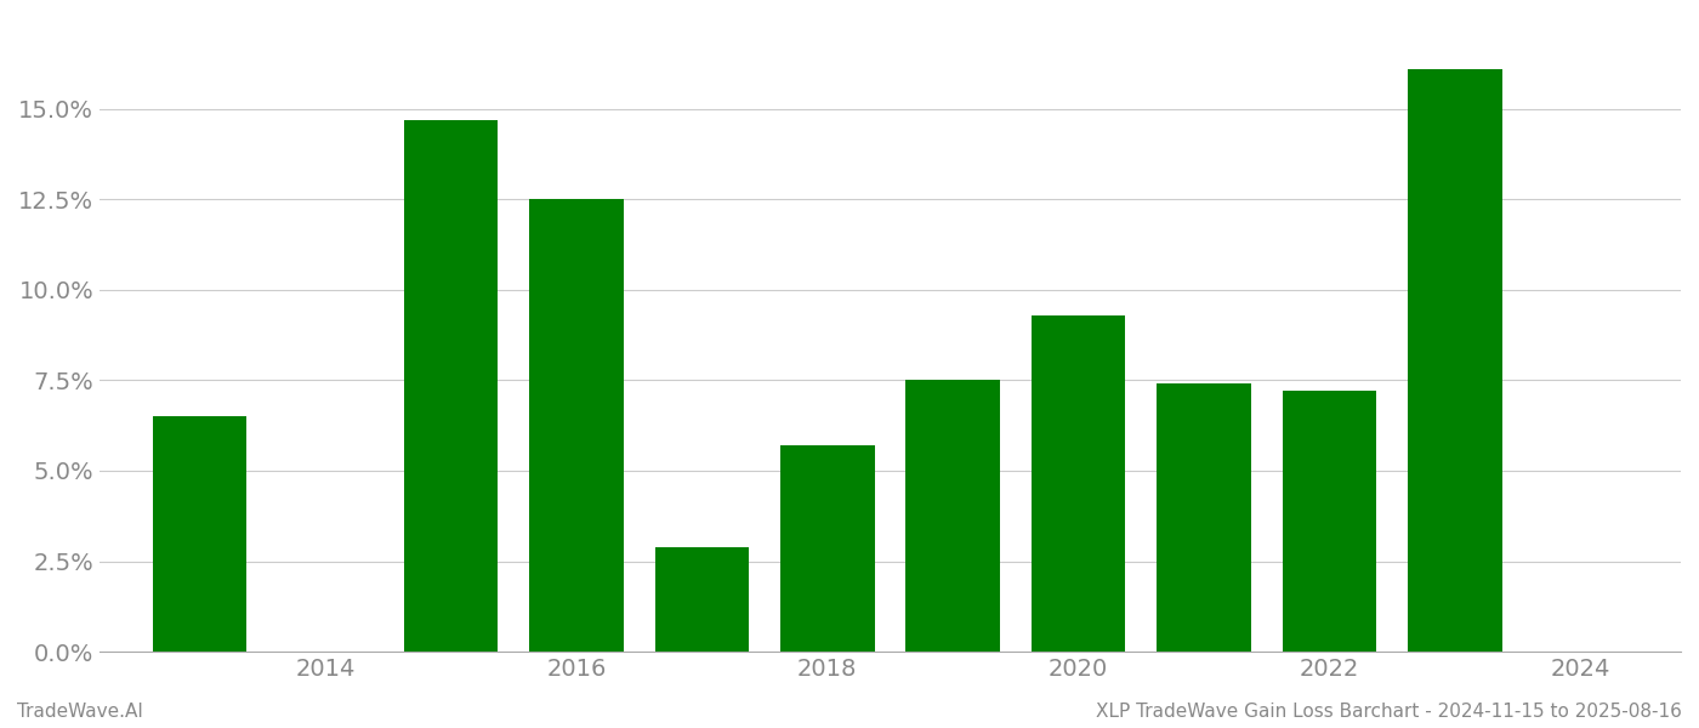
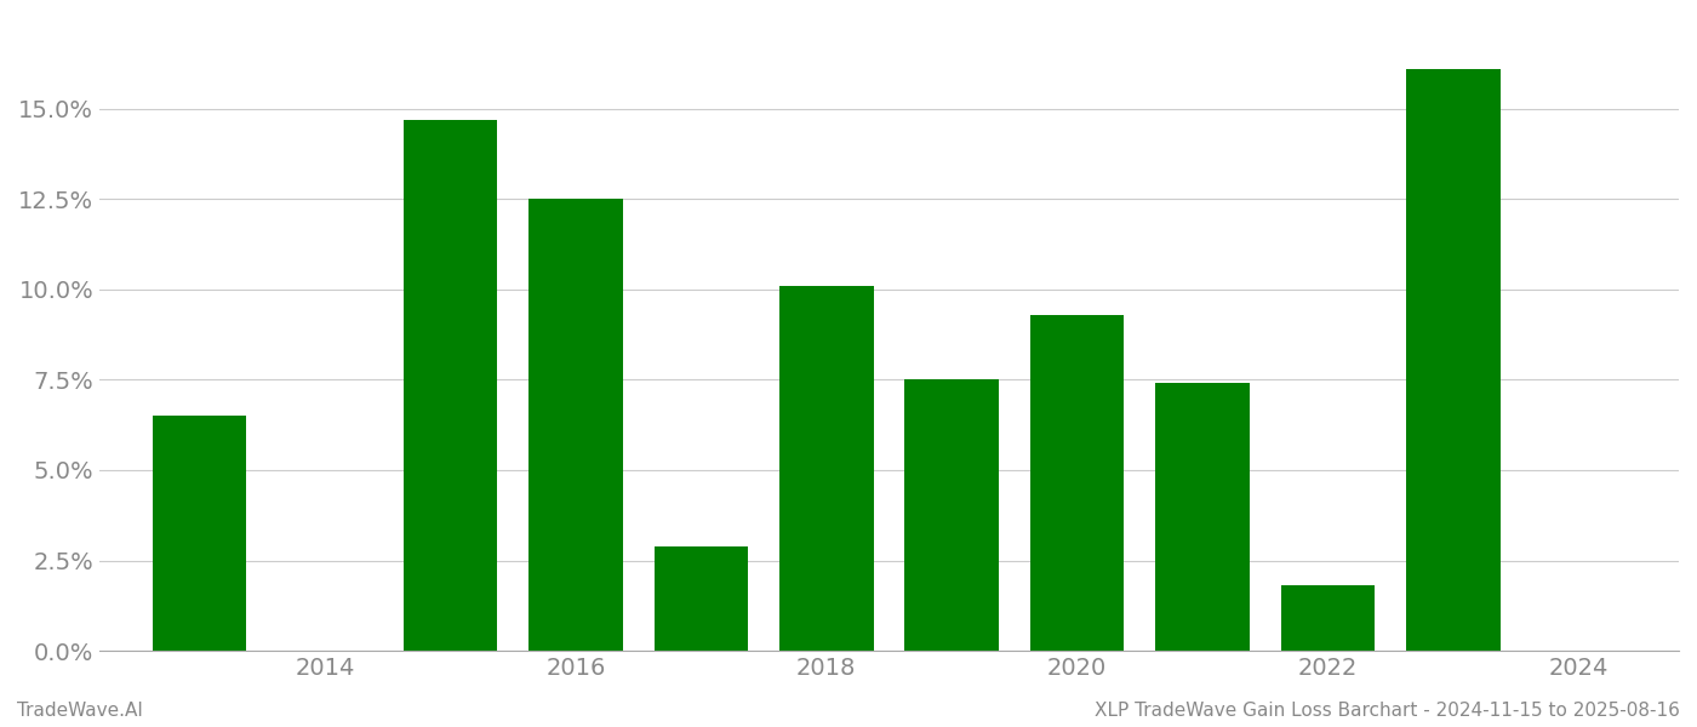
2018: 5.7% -> 10.1%
2022: 7.2% -> 1.8%
